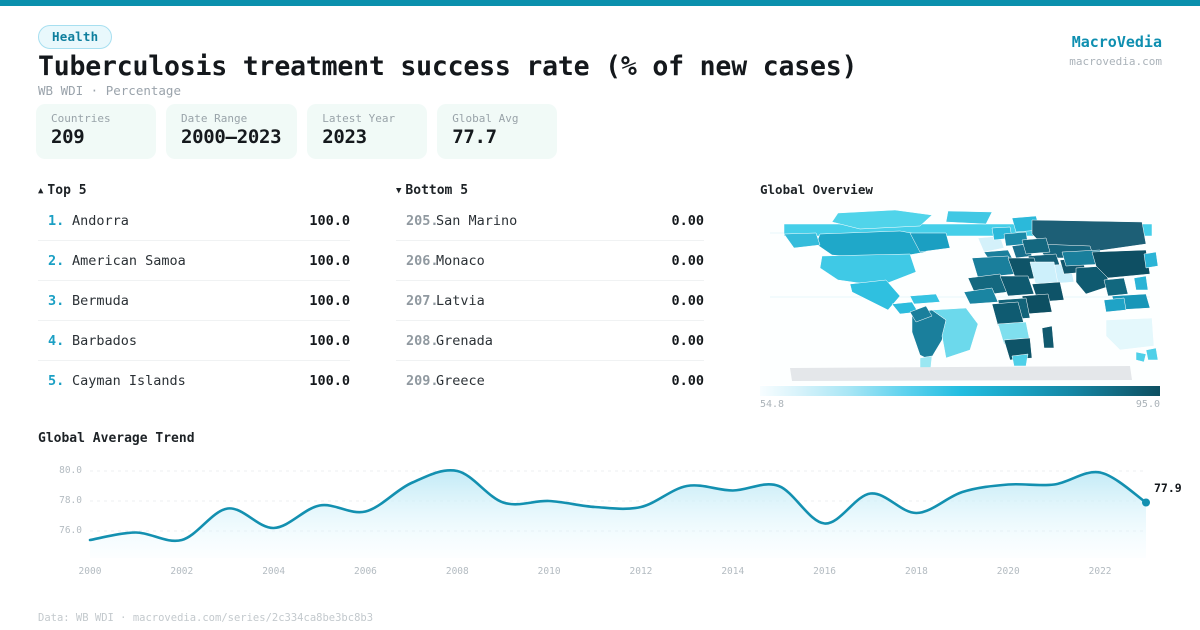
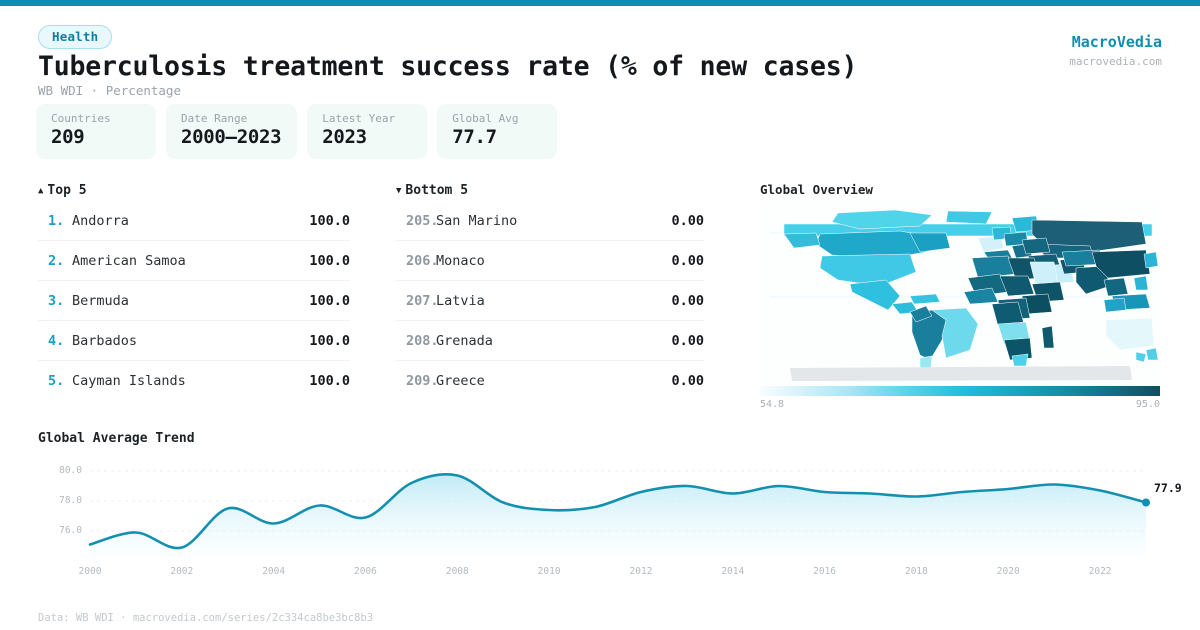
2000: 75.4 -> 75.1
2002: 75.4 -> 74.9
2004: 76.2 -> 76.5
2006: 77.3 -> 76.9
2008: 80.0 -> 79.7
2010: 78.0 -> 77.4
2012: 77.6 -> 78.6
2014: 78.7 -> 78.5
2016: 76.5 -> 78.6
2018: 77.2 -> 78.3
2020: 79.1 -> 78.8
2022: 79.9 -> 78.7
